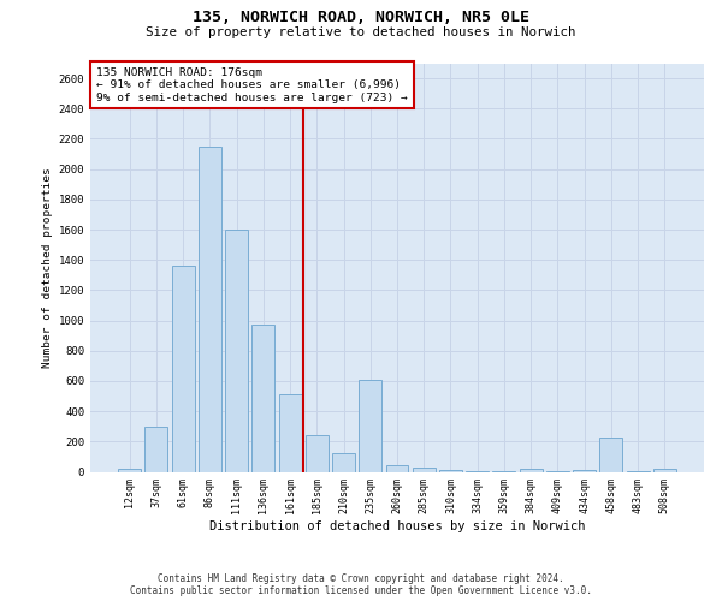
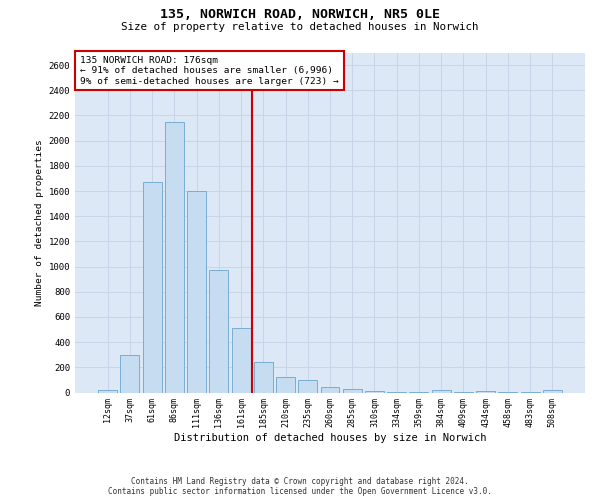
61sqm: 1360 -> 1670
235sqm: 610 -> 100
458sqm: 230 -> 0
